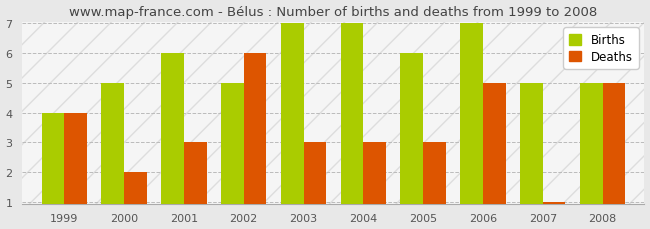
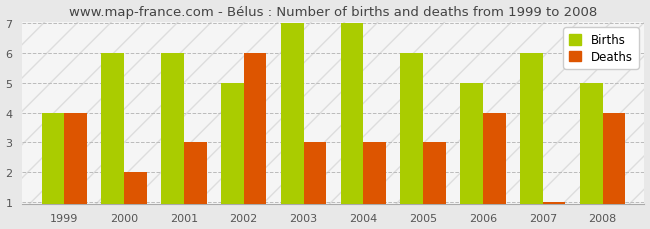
Births/2000: 5 -> 6
Births/2006: 7 -> 5
Deaths/2006: 5 -> 4
Births/2007: 5 -> 6
Deaths/2008: 5 -> 4
